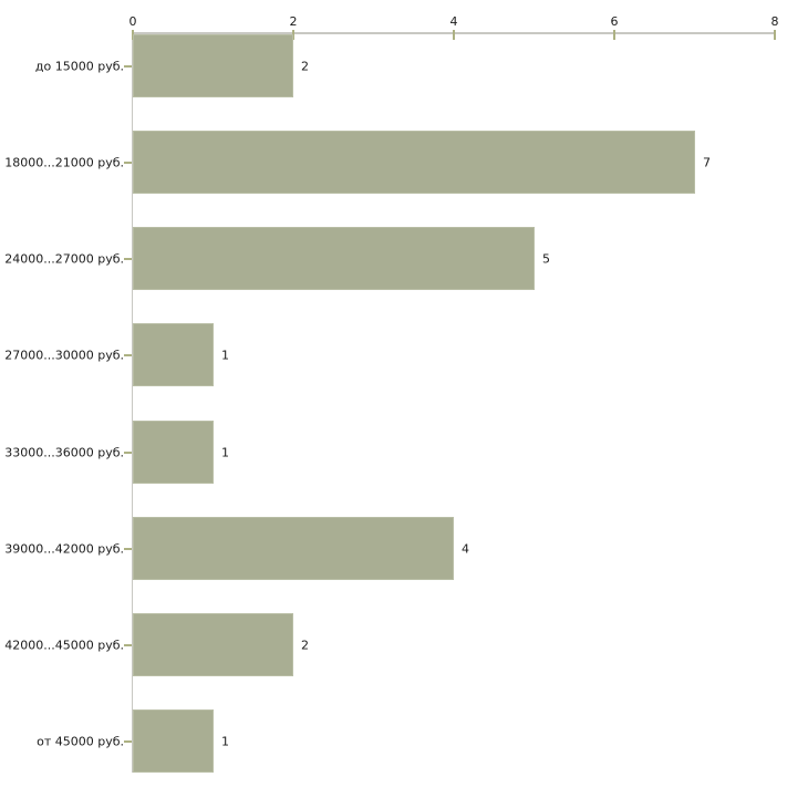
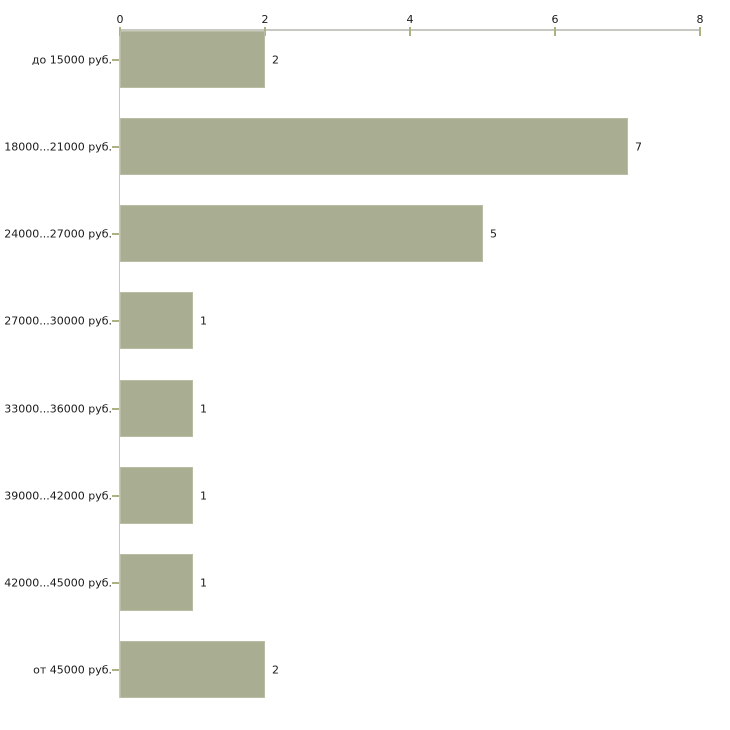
39000...42000 руб.: 4 -> 1
42000...45000 руб.: 2 -> 1
от 45000 руб.: 1 -> 2
